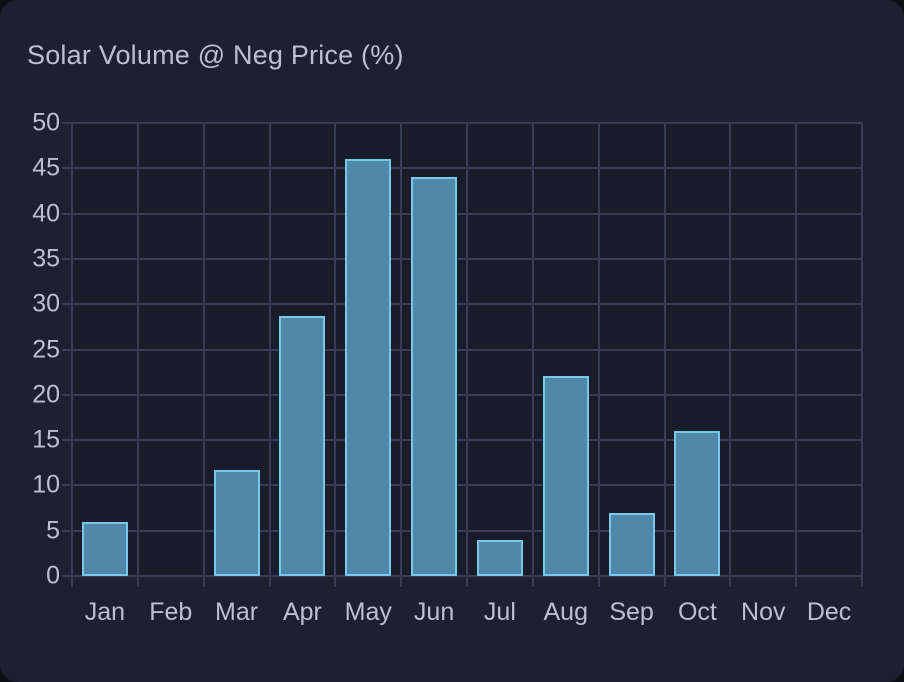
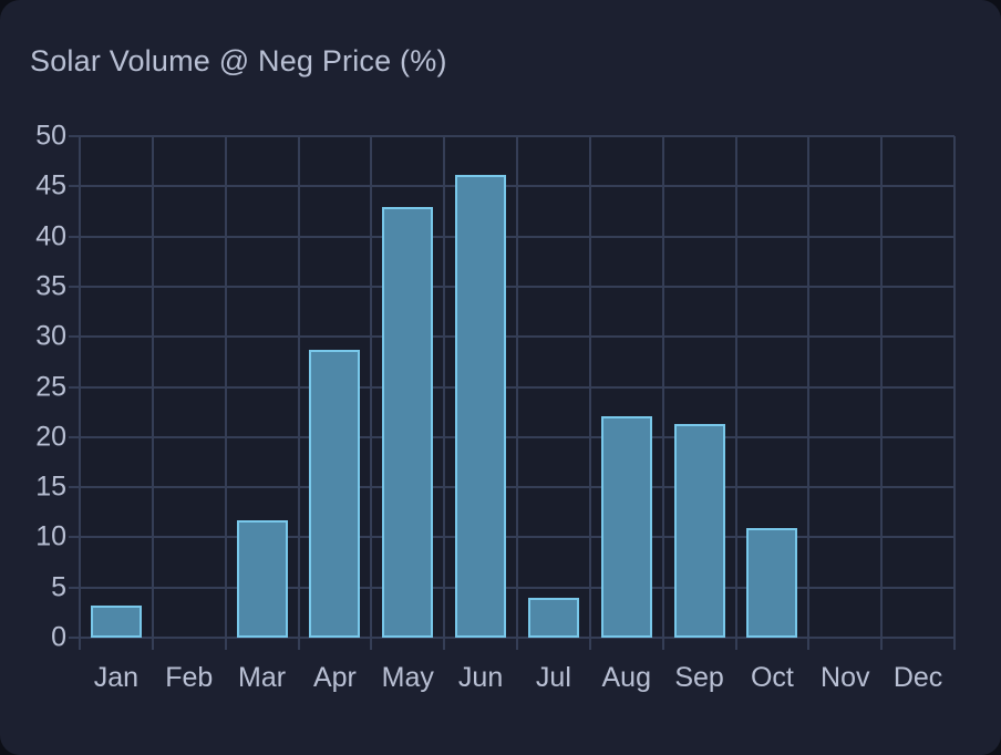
Jan: 6 -> 3
May: 46 -> 43
Jun: 44 -> 46
Sep: 7 -> 21
Oct: 16 -> 11
